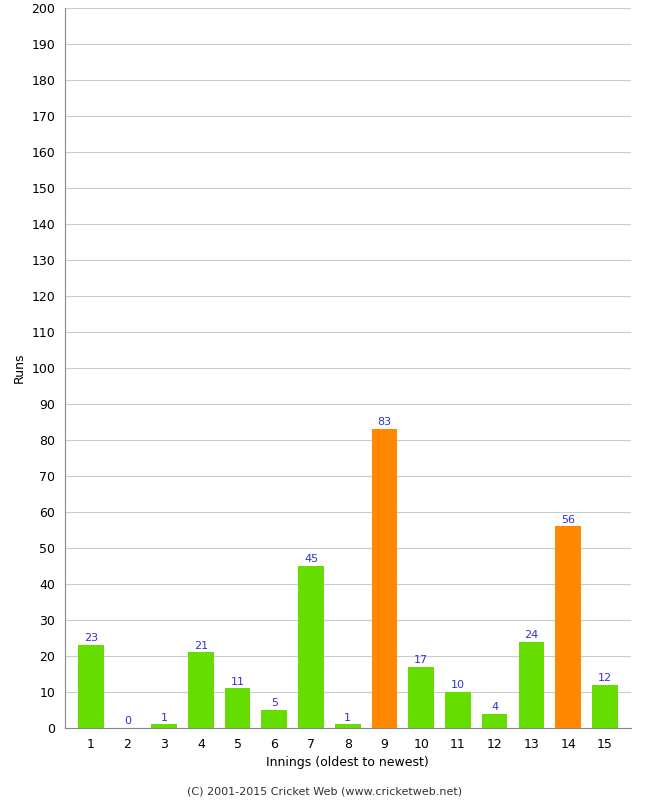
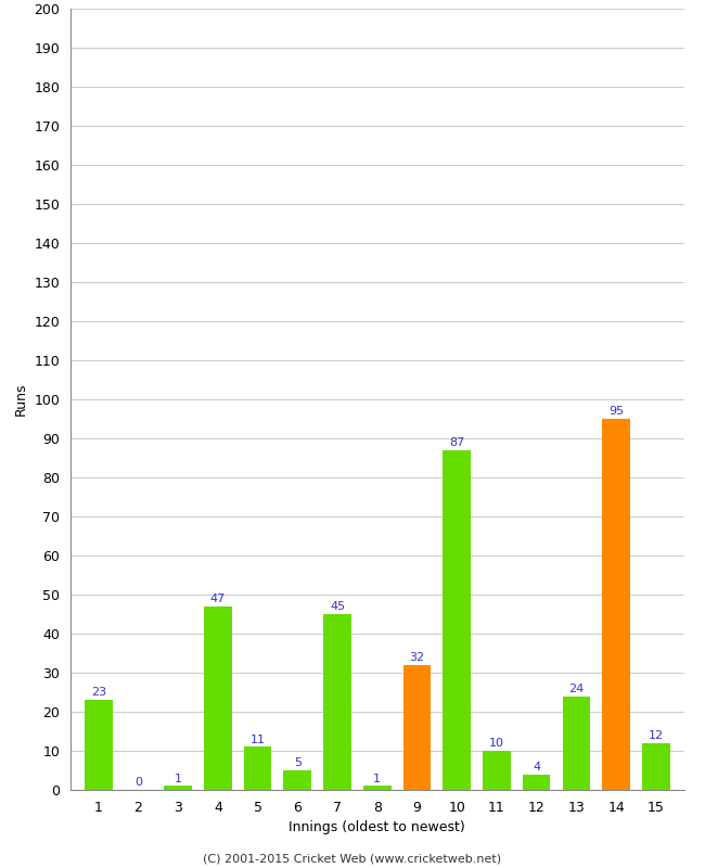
4: 21 -> 47
9: 83 -> 32
10: 17 -> 87
14: 56 -> 95
